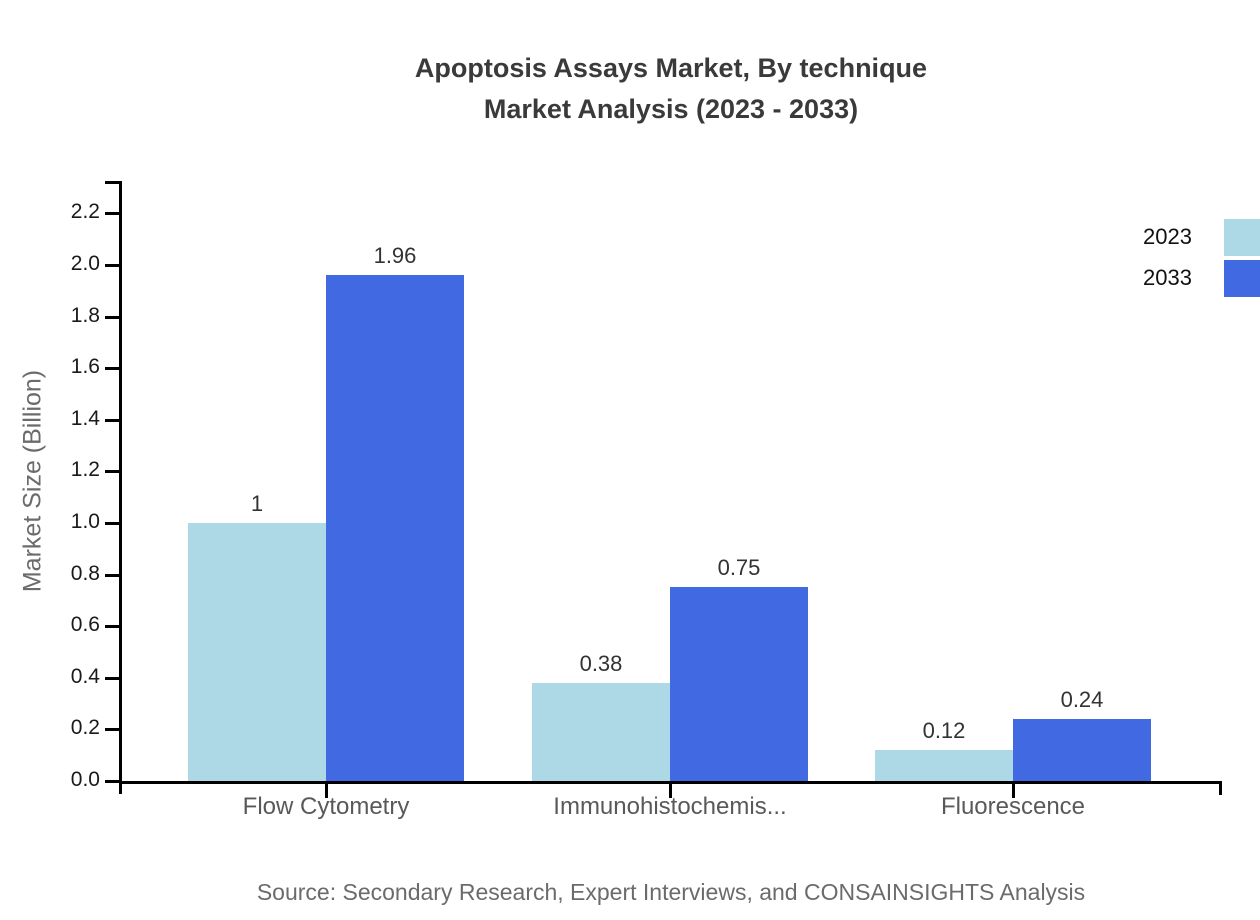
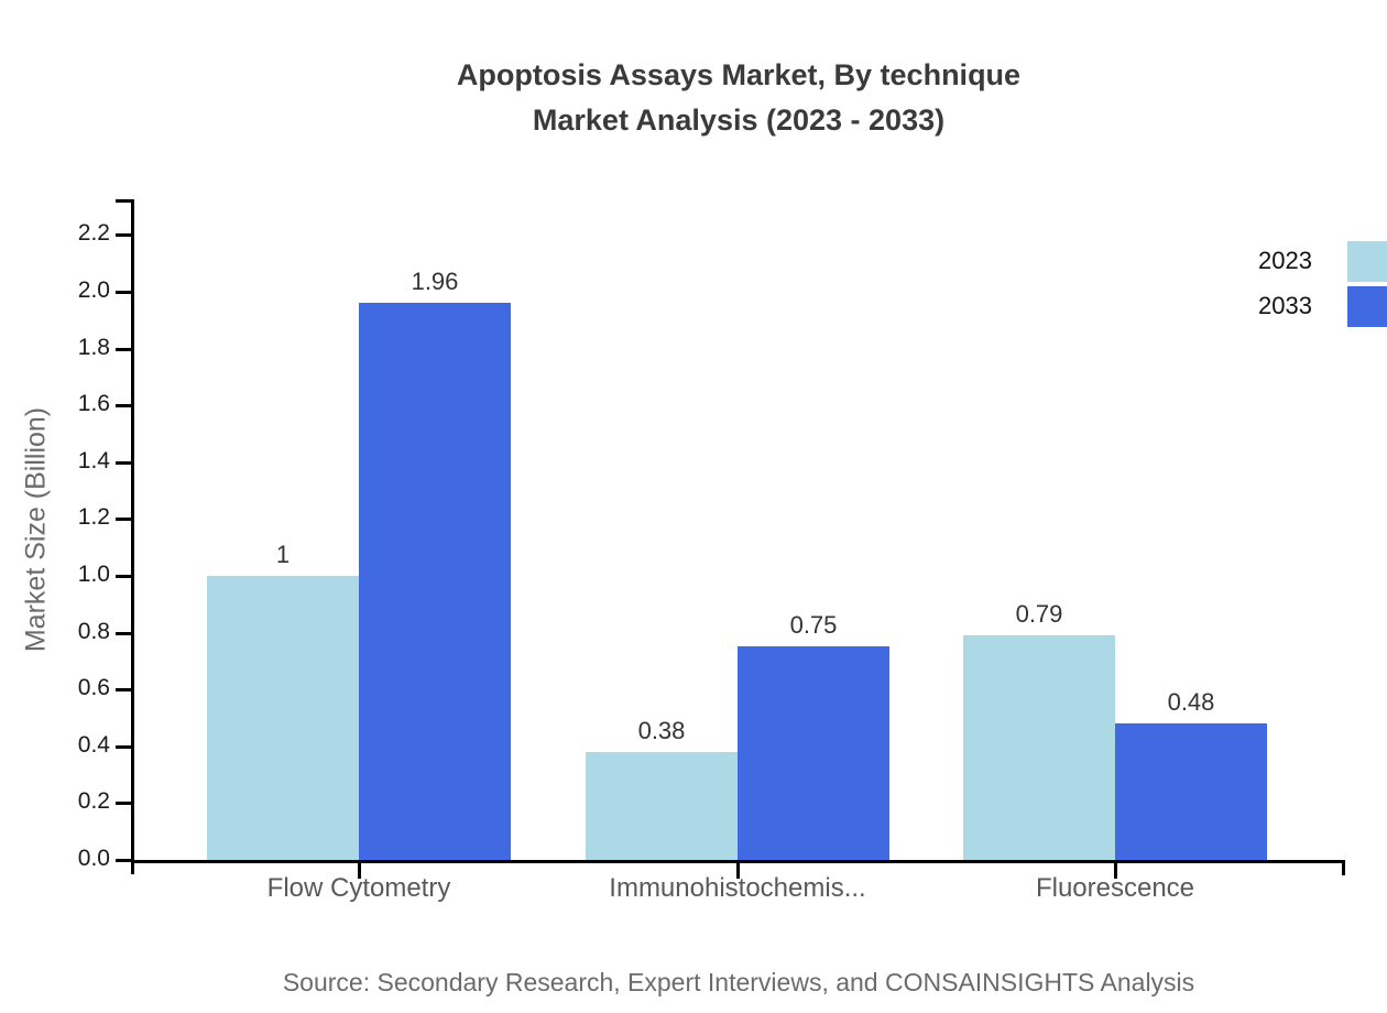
2023/Fluorescence: 0.12 -> 0.79
2033/Fluorescence: 0.24 -> 0.48
